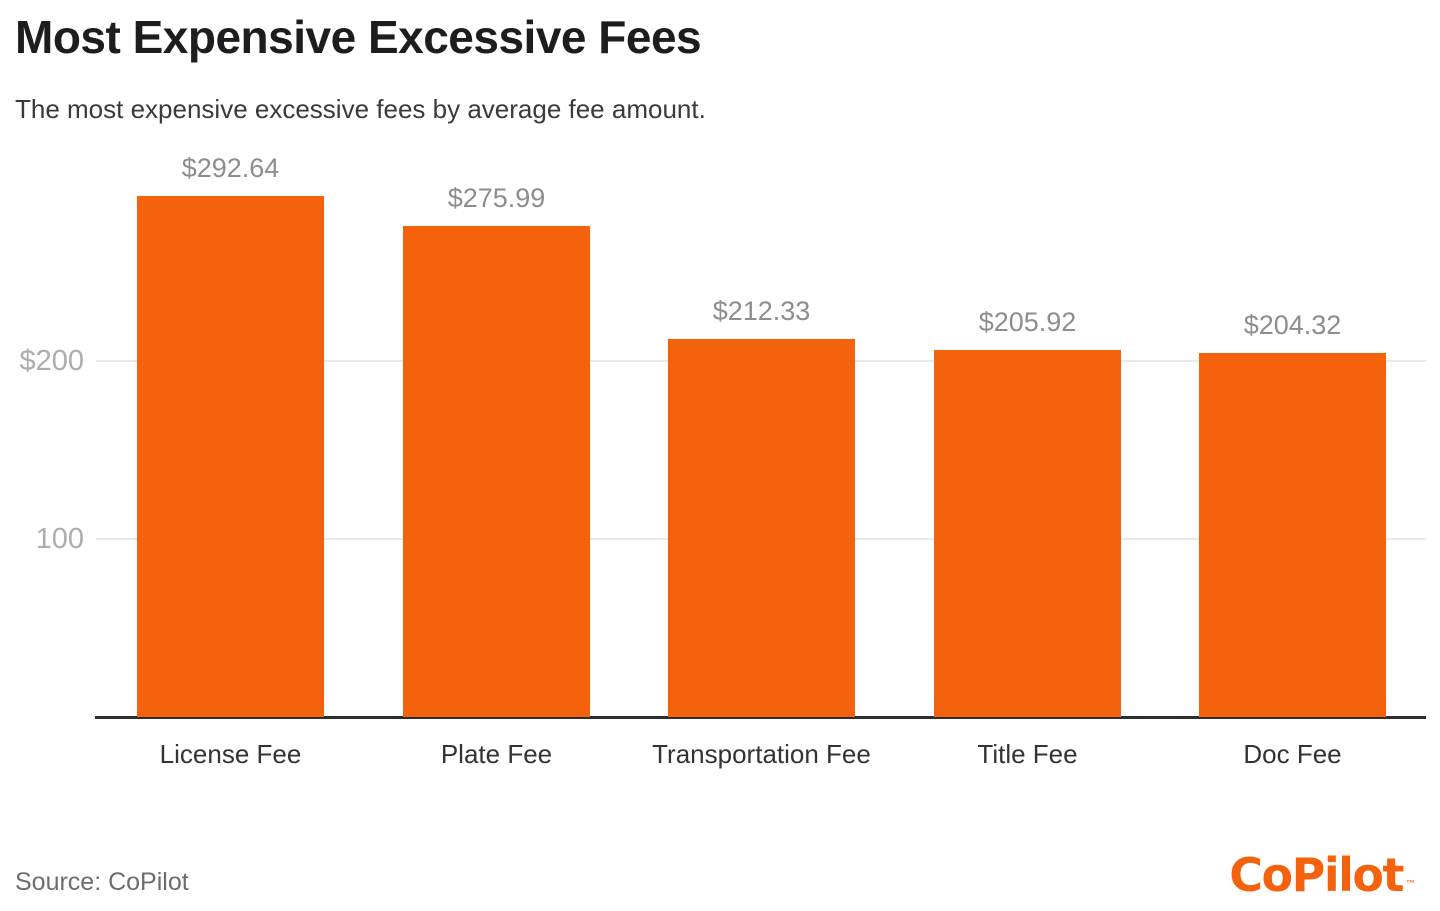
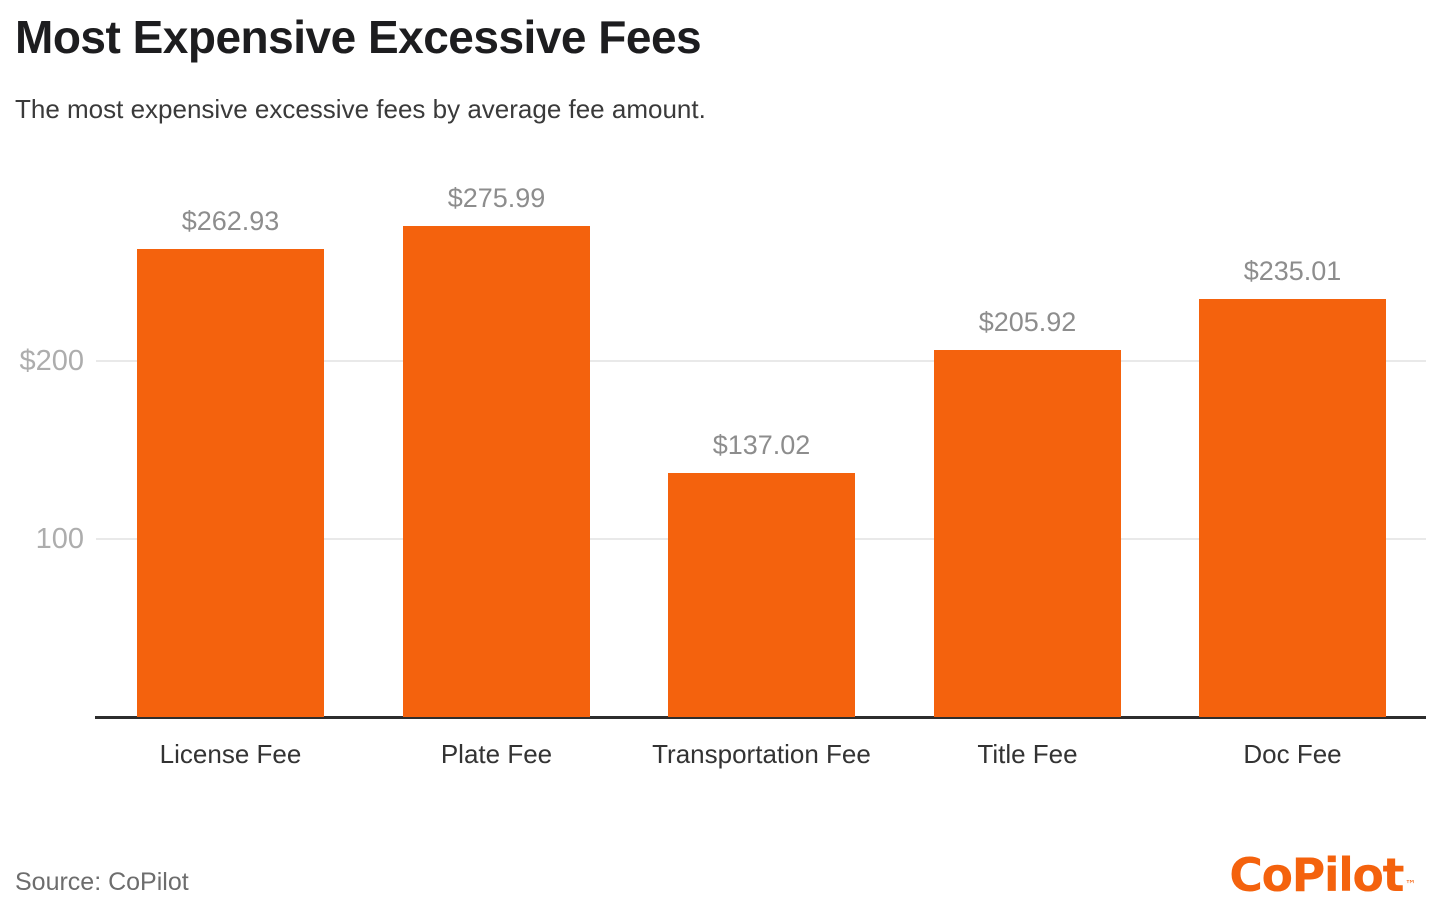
License Fee: $292.64 -> $262.93
Transportation Fee: $212.33 -> $137.02
Doc Fee: $204.32 -> $235.01
